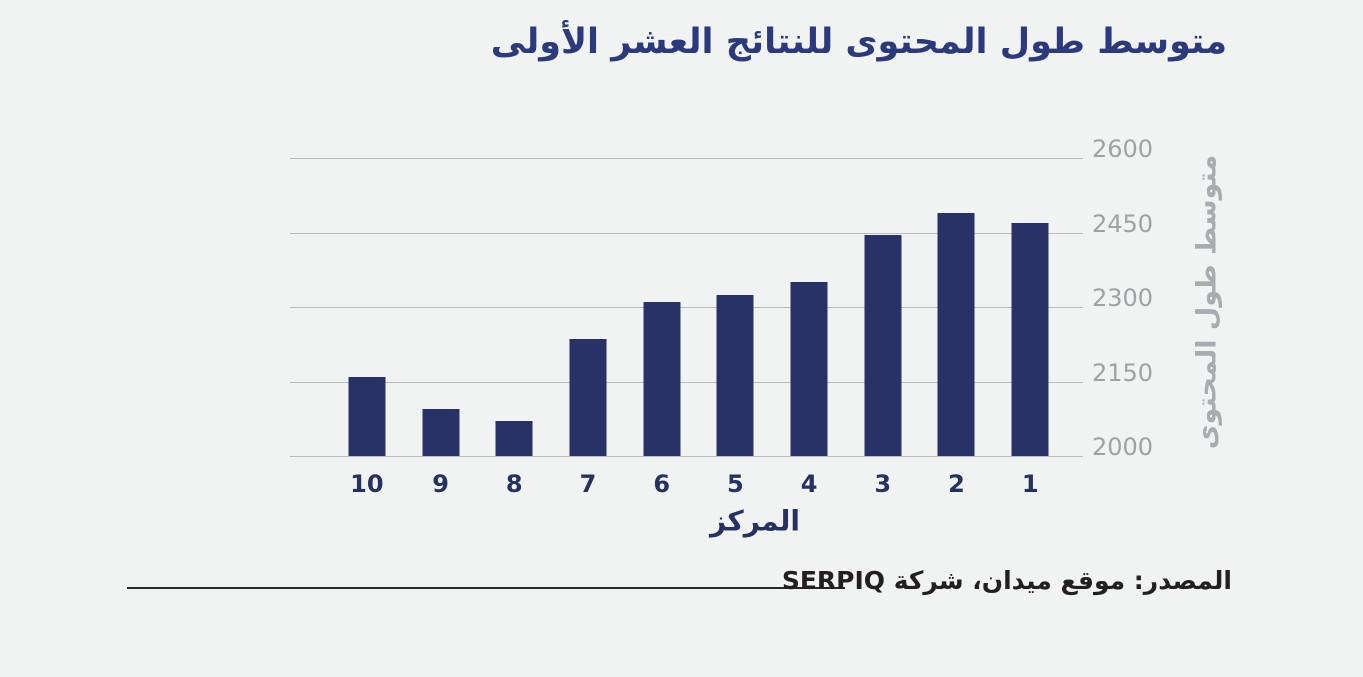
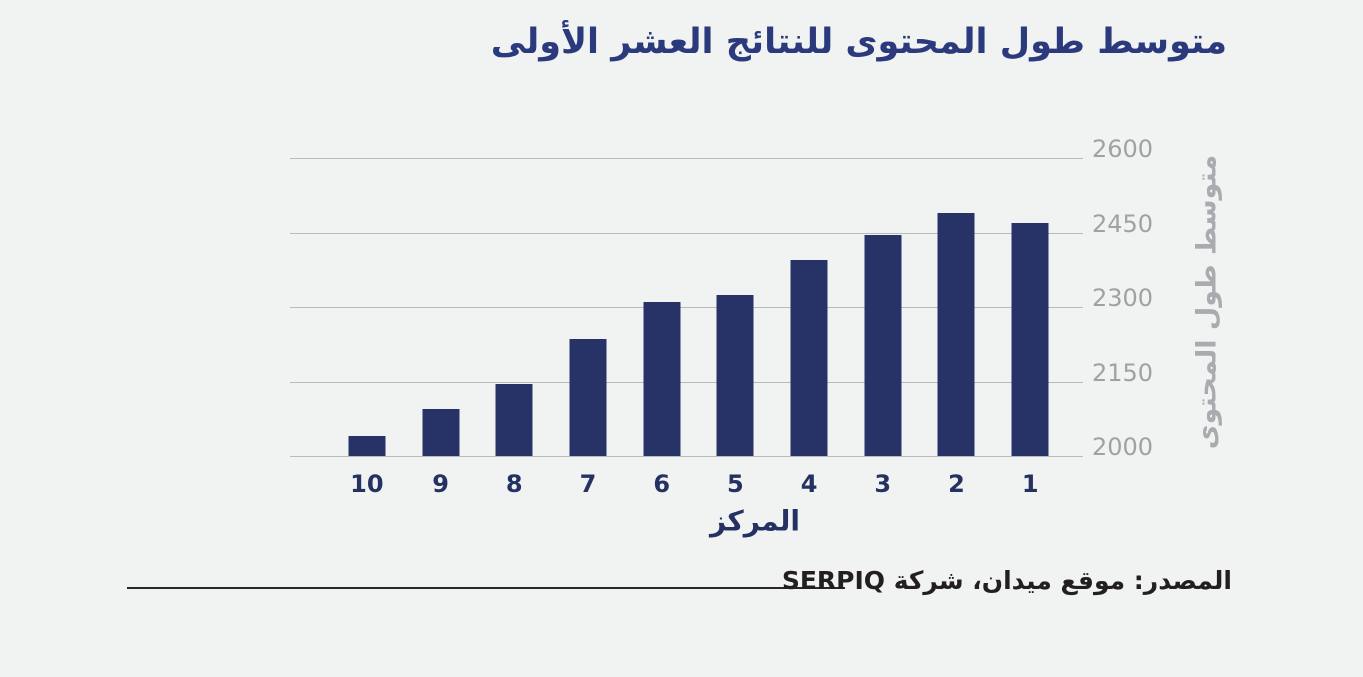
10: 2160 -> 2040
8: 2070 -> 2140
4: 2350 -> 2400
